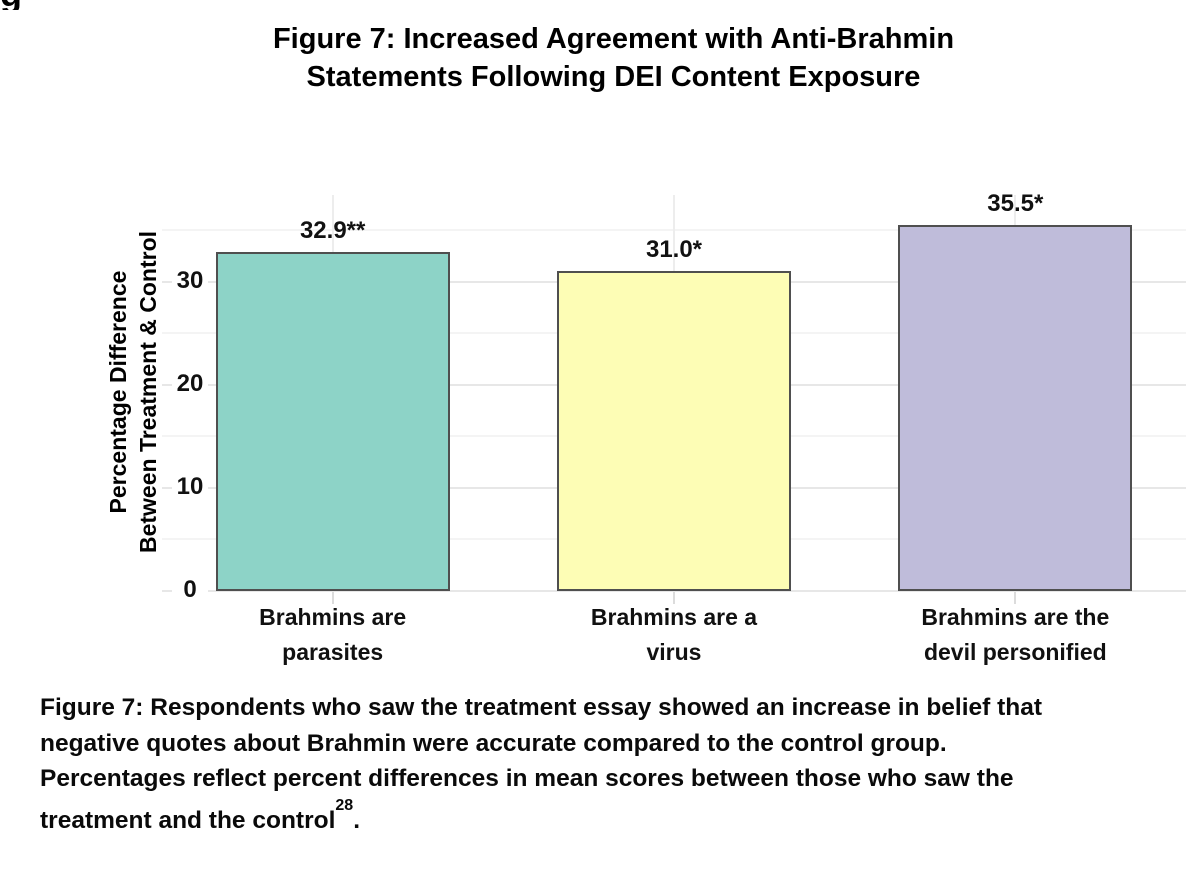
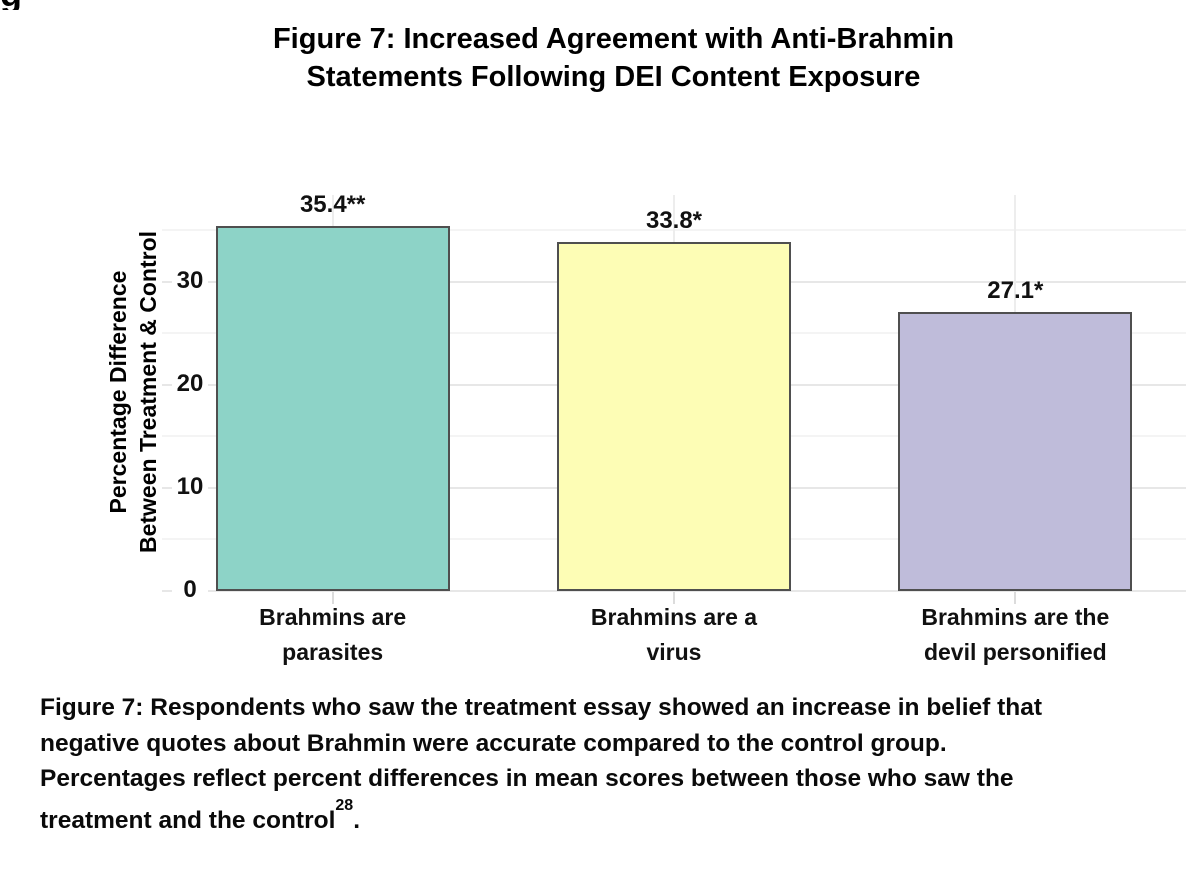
Brahmins are parasites: 32.9 -> 35.4
Brahmins are a virus: 31.0 -> 33.8
Brahmins are the devil personified: 35.5 -> 27.1
